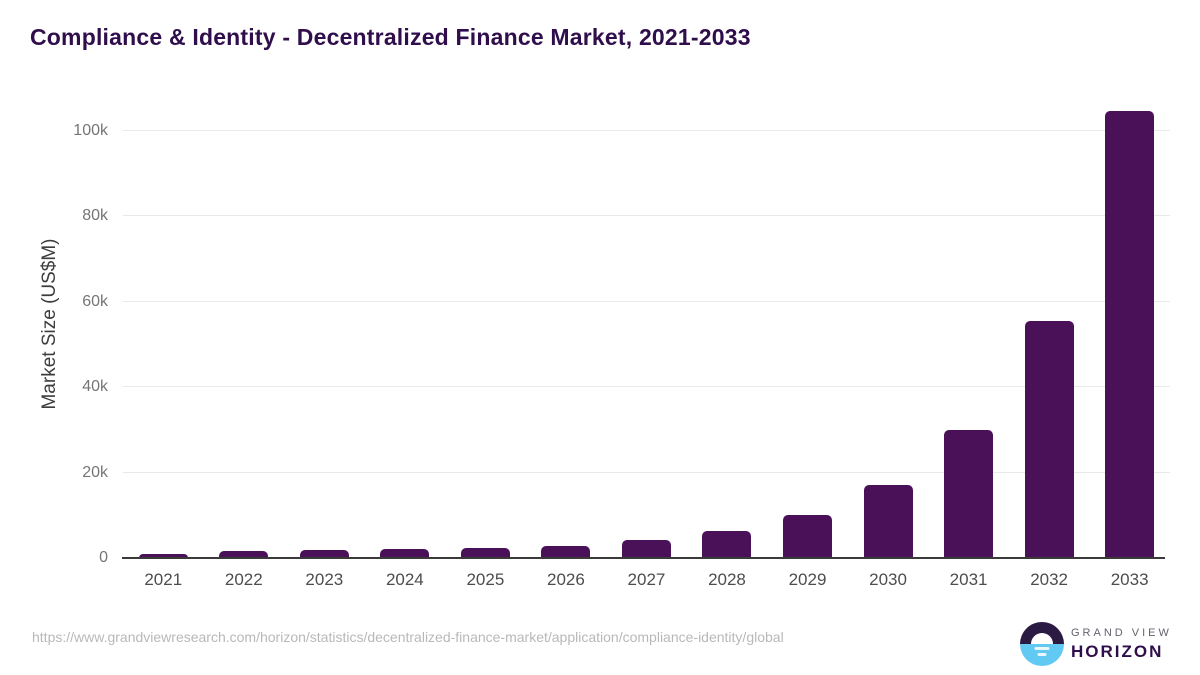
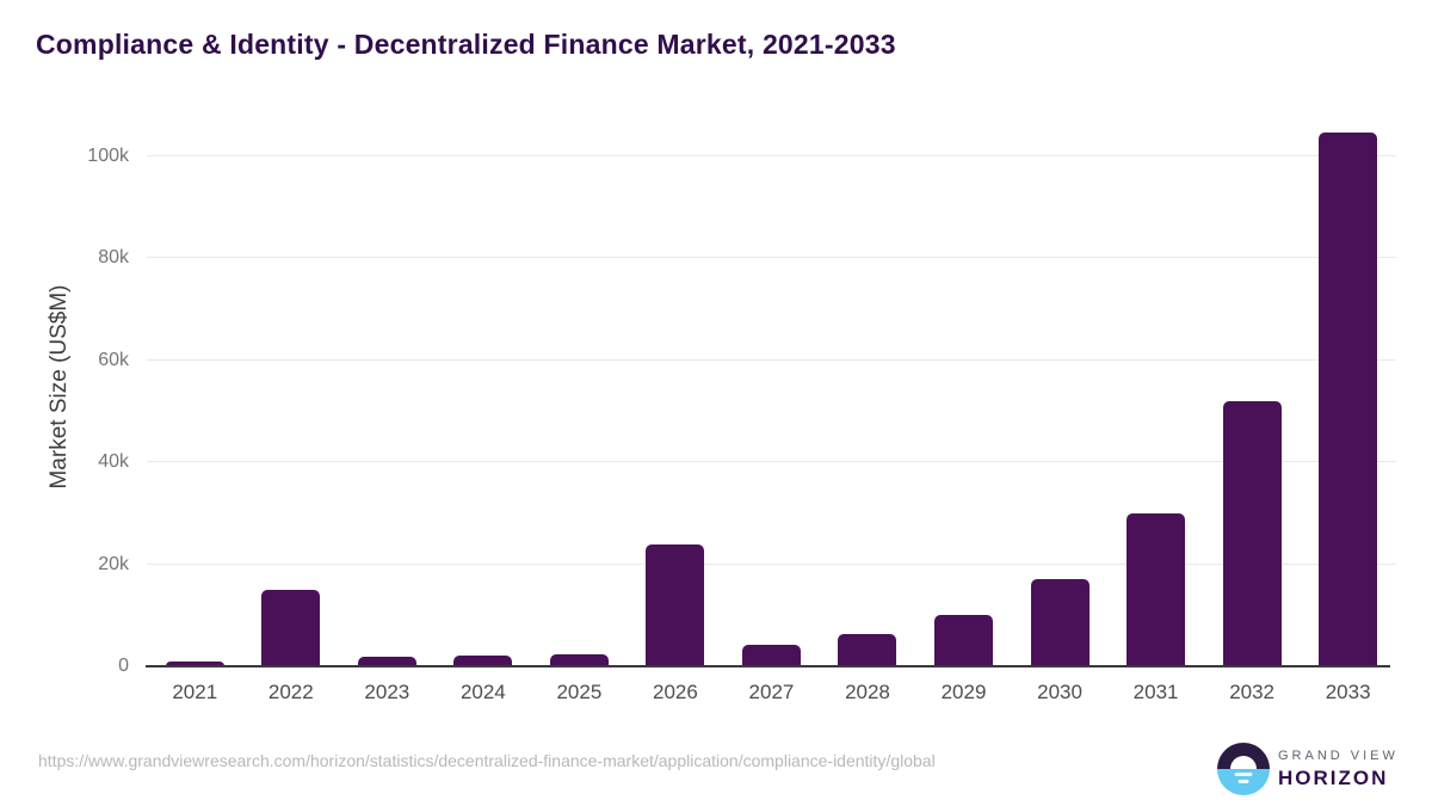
2022: 2k -> 15k
2026: 3k -> 24k
2032: 55k -> 52k
